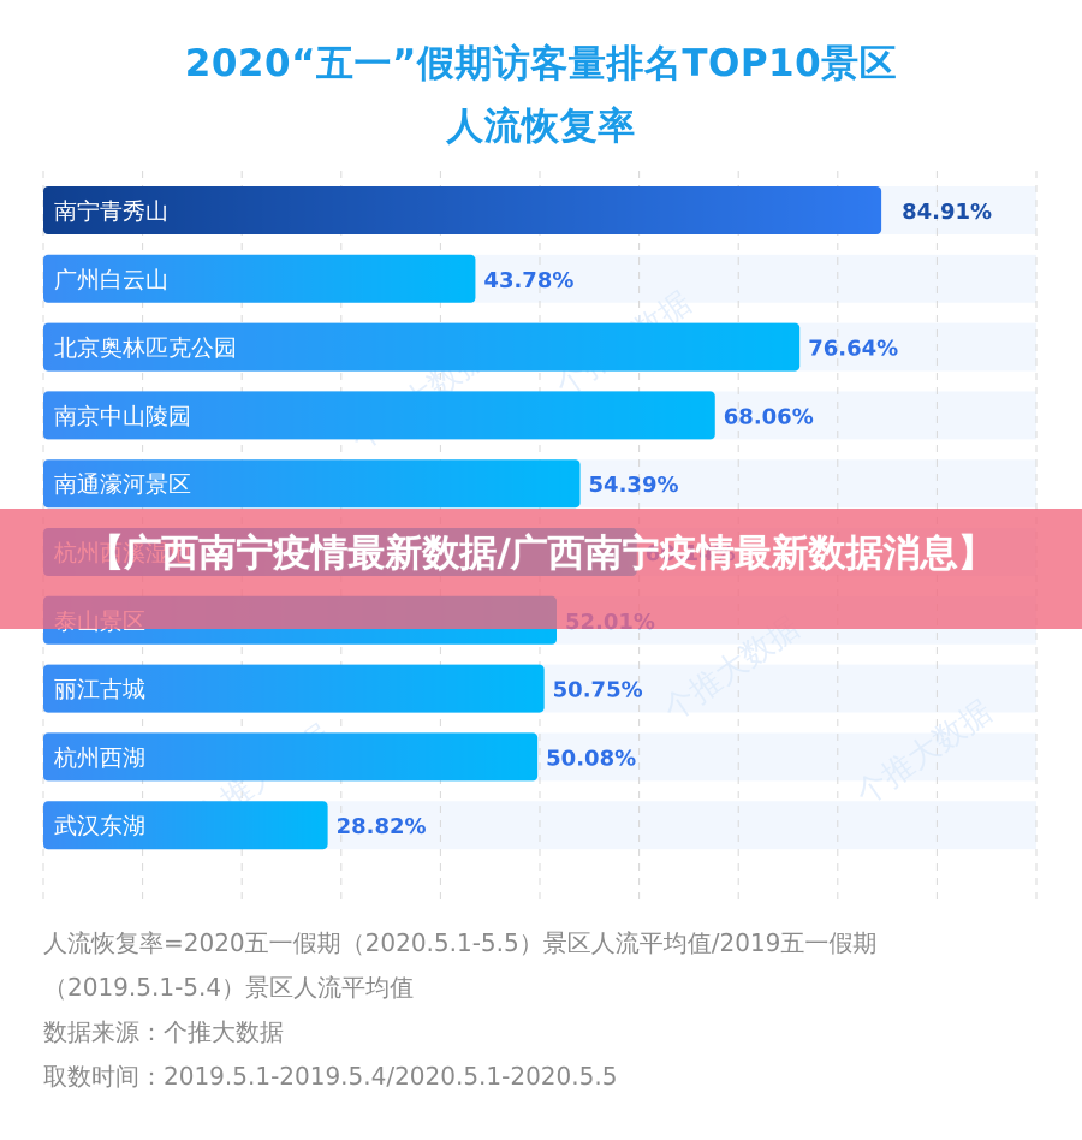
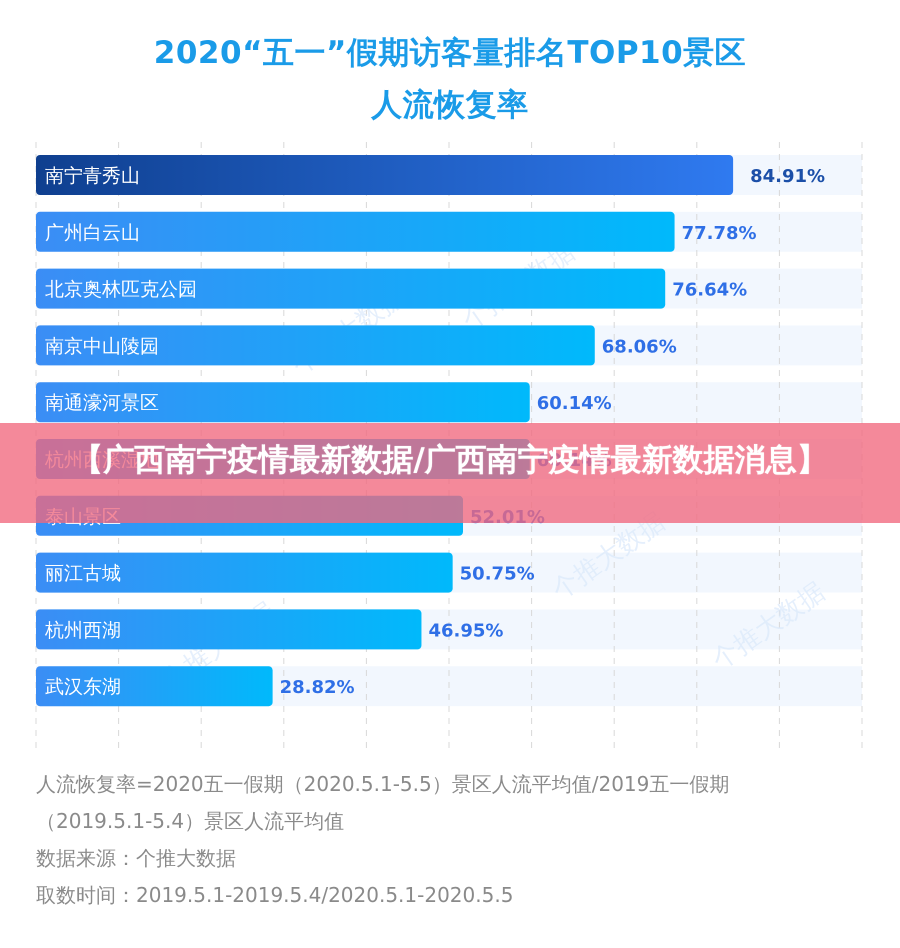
广州白云山: 43.78% -> 77.78%
南通濠河景区: 54.39% -> 60.14%
杭州西湖: 50.08% -> 46.95%
